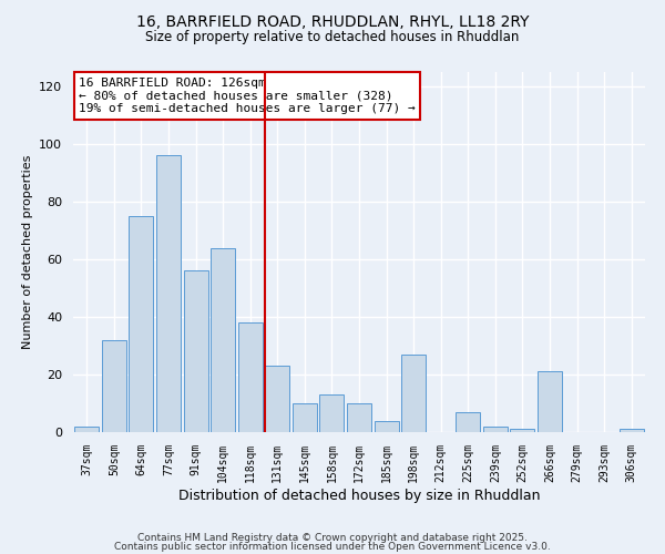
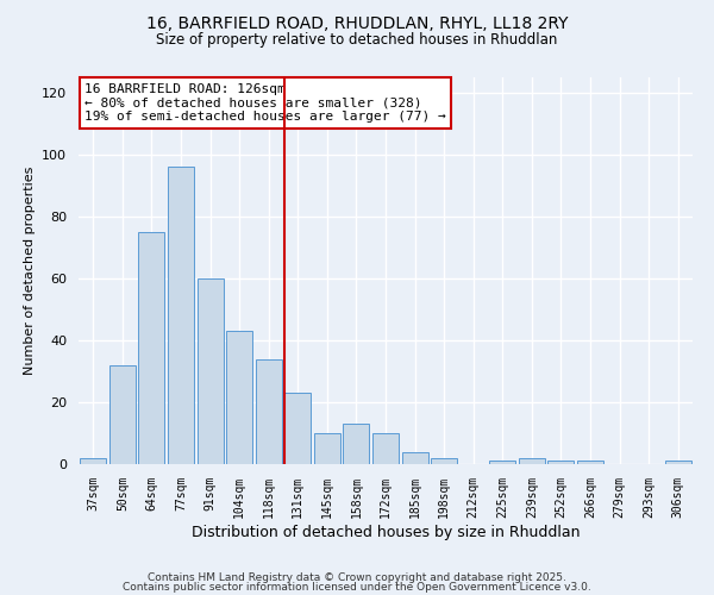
91sqm: 56 -> 60
104sqm: 64 -> 43
118sqm: 38 -> 34
198sqm: 27 -> 2
225sqm: 7 -> 1
266sqm: 21 -> 1
